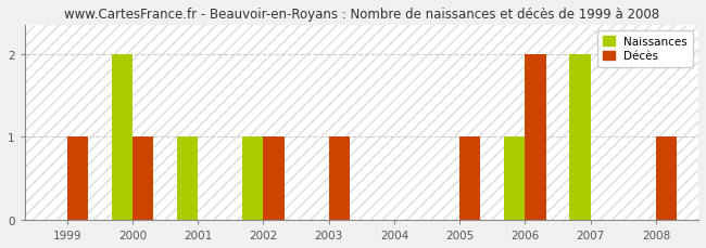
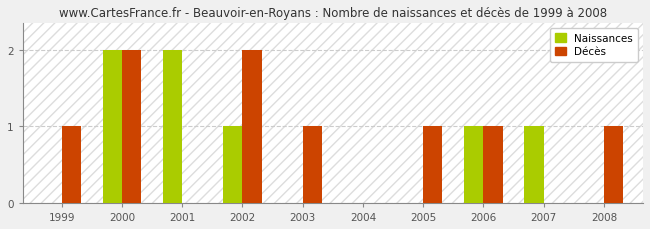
Décès/2000: 1 -> 2
Naissances/2001: 1 -> 2
Décès/2002: 1 -> 2
Décès/2006: 2 -> 1
Naissances/2007: 2 -> 1
